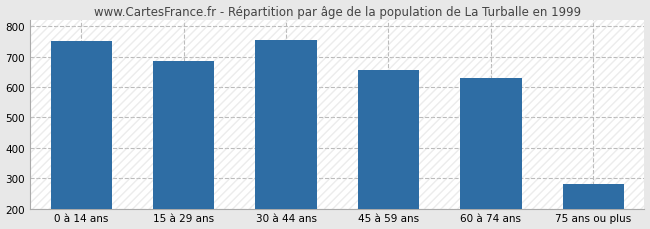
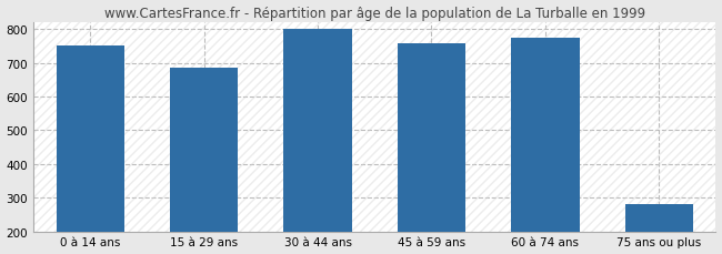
30 à 44 ans: 755 -> 800
45 à 59 ans: 655 -> 757
60 à 74 ans: 630 -> 773
